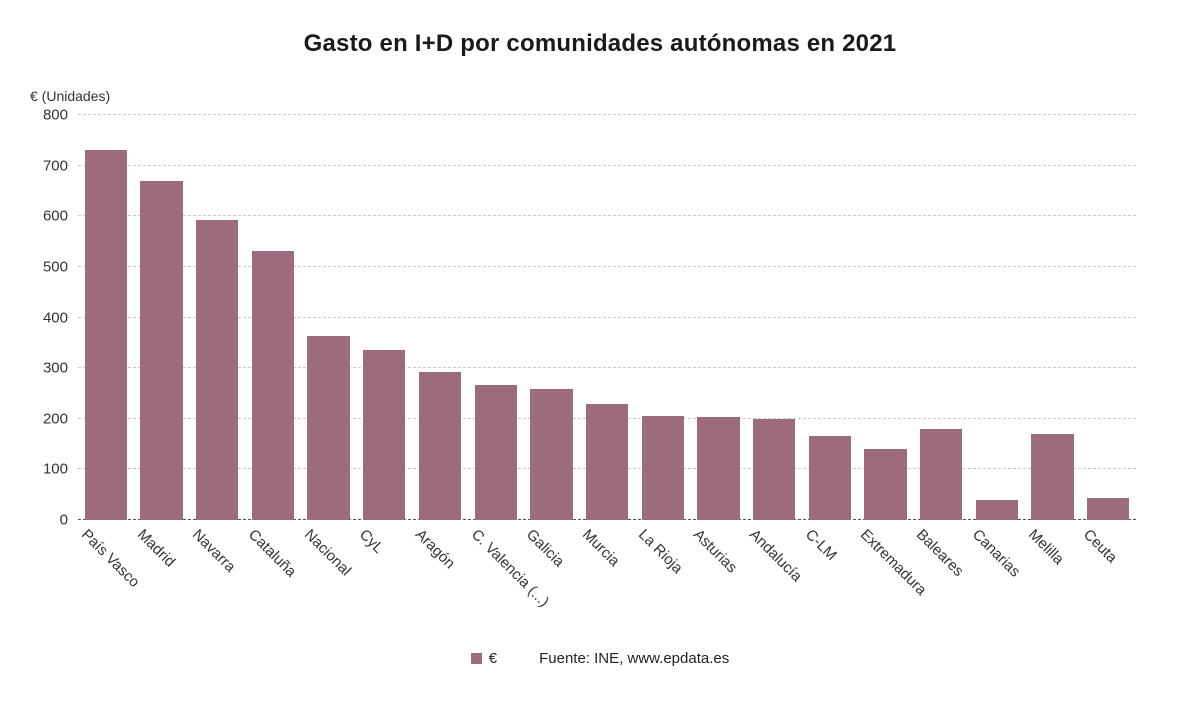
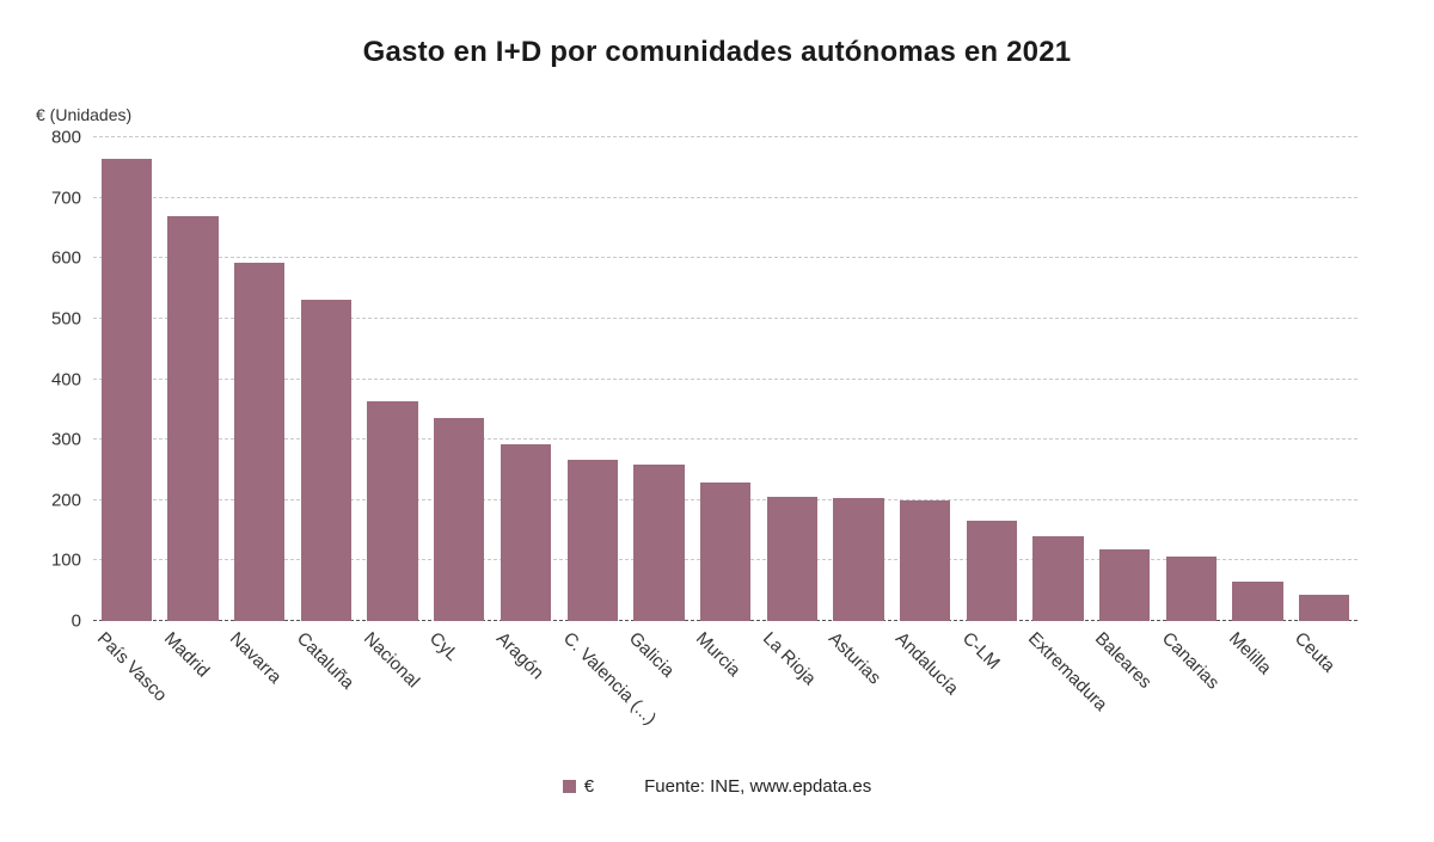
País Vasco: 730 -> 760
Baleares: 180 -> 120
Canarias: 40 -> 110
Melilla: 170 -> 70
